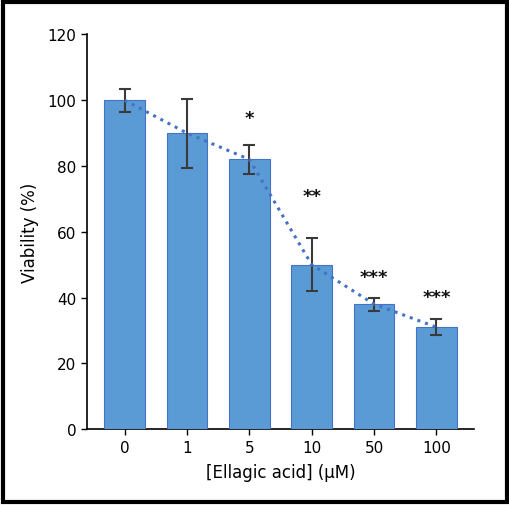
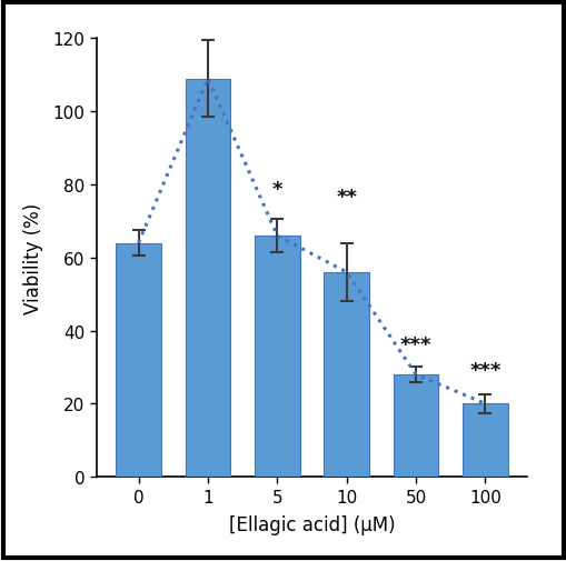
0: 100 -> 64
1: 90 -> 109
5: 82 -> 66
10: 50 -> 56
50: 38 -> 28
100: 31 -> 20
